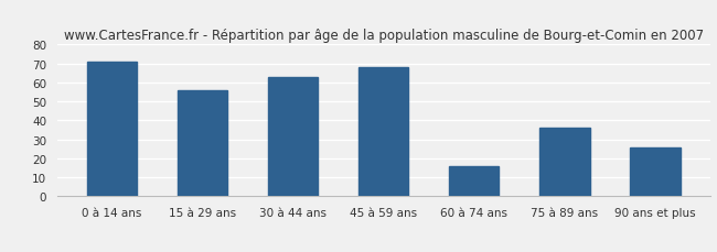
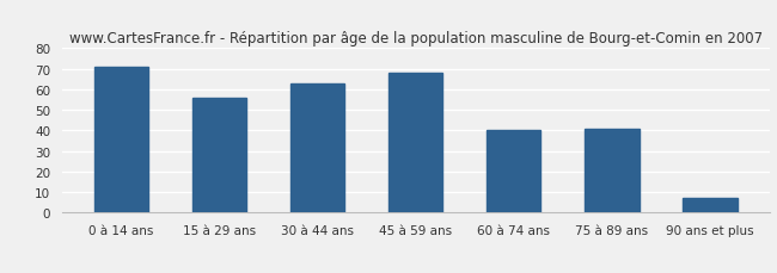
60 à 74 ans: 16 -> 40
75 à 89 ans: 36 -> 41
90 ans et plus: 26 -> 7
